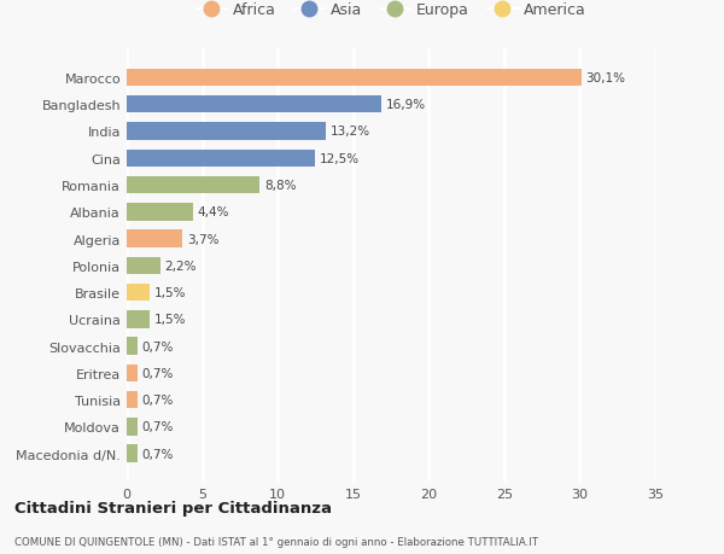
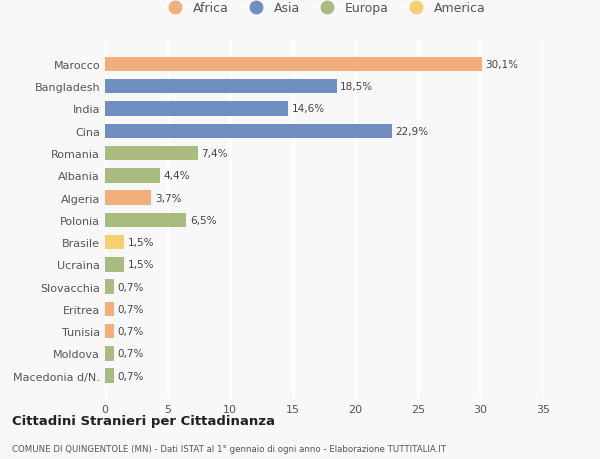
Bangladesh: 16,9% -> 18,5%
India: 13,2% -> 14,6%
Cina: 12,5% -> 22,9%
Romania: 8,8% -> 7,4%
Polonia: 2,2% -> 6,5%
